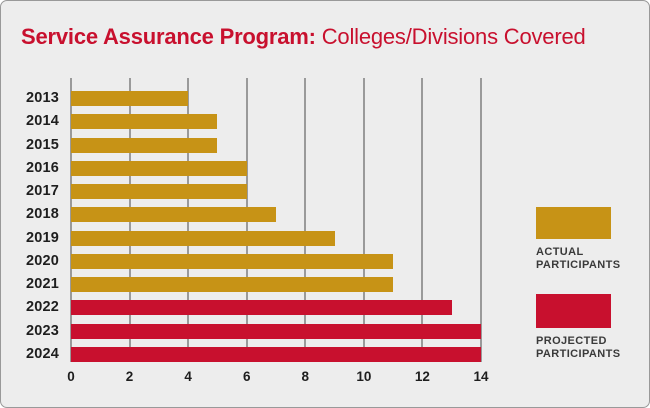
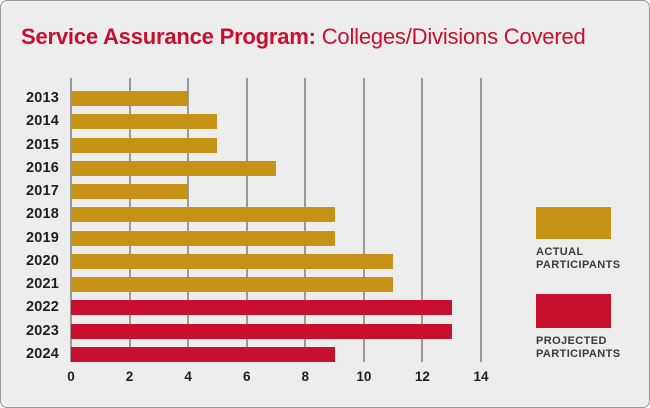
2016: 6 -> 7
2017: 6 -> 4
2018: 7 -> 9
2023: 14 -> 13
2024: 14 -> 9
